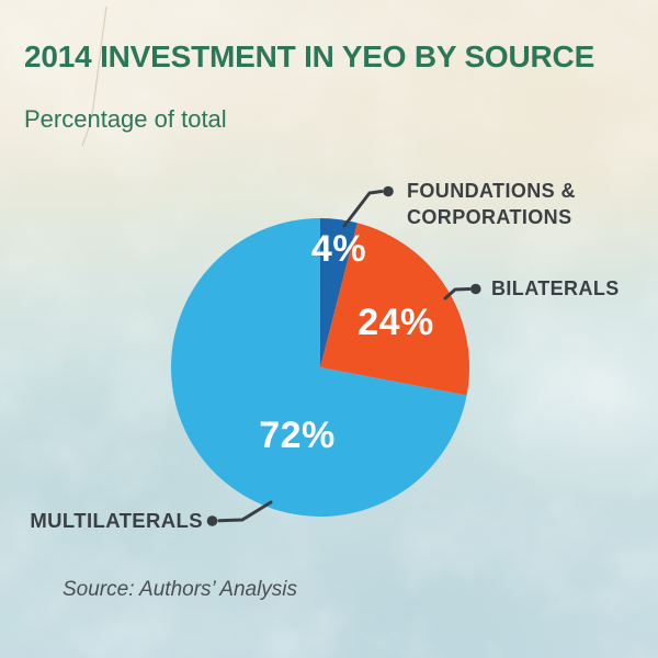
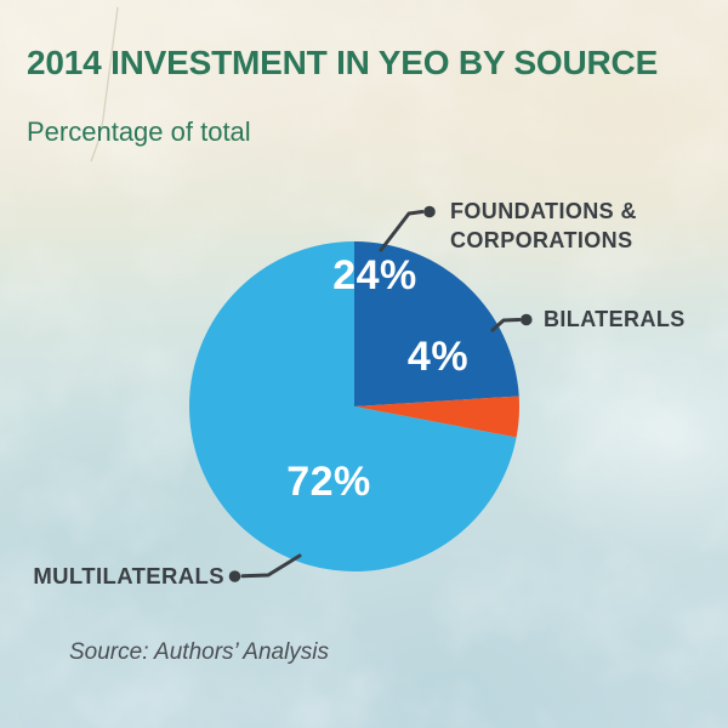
FOUNDATIONS & CORPORATIONS: 4% -> 24%
BILATERALS: 24% -> 4%
